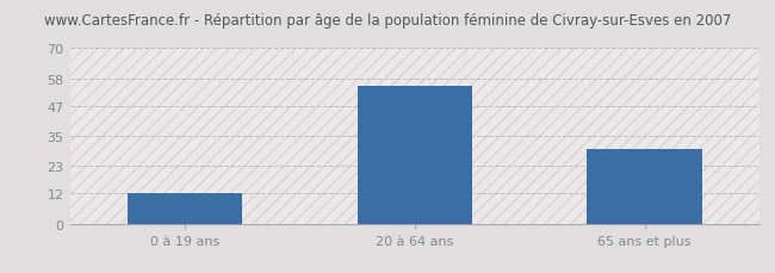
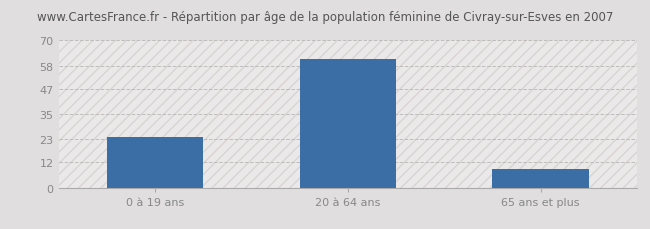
0 à 19 ans: 12 -> 24
20 à 64 ans: 55 -> 61
65 ans et plus: 30 -> 9
